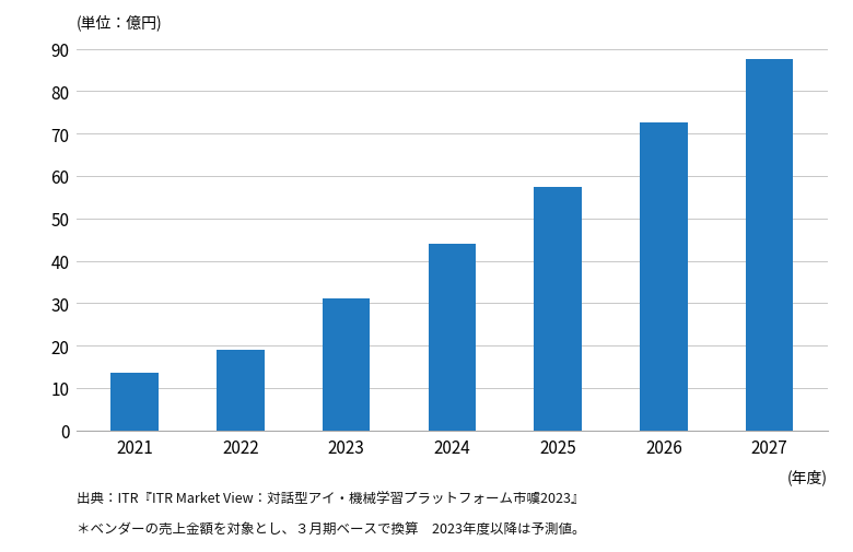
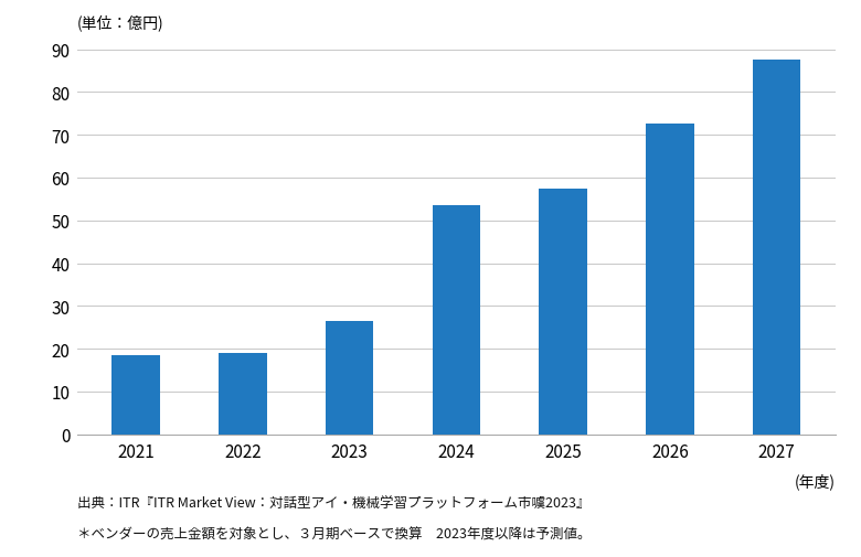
2021: 13.5 -> 18.5
2023: 31.0 -> 26.5
2024: 44.0 -> 53.5
